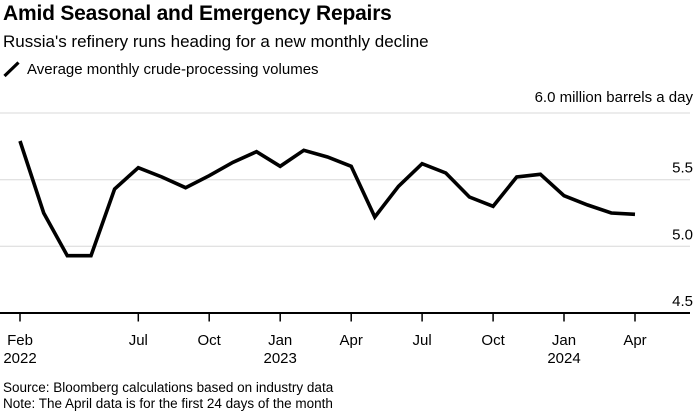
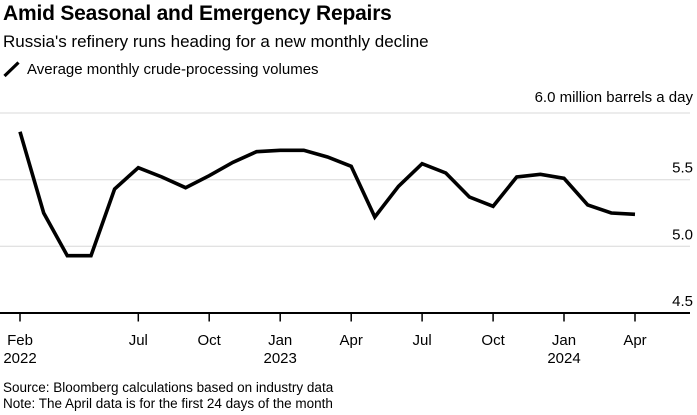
Feb 2022: 5.79 -> 5.86
Jan 2023: 5.60 -> 5.72
Jan 2024: 5.38 -> 5.51
